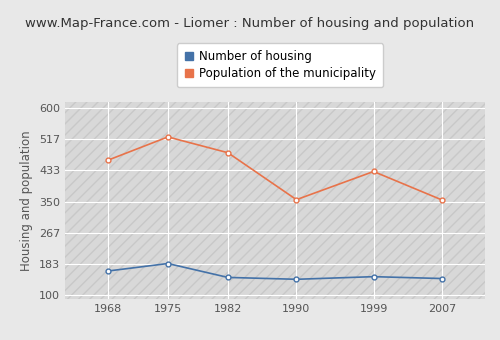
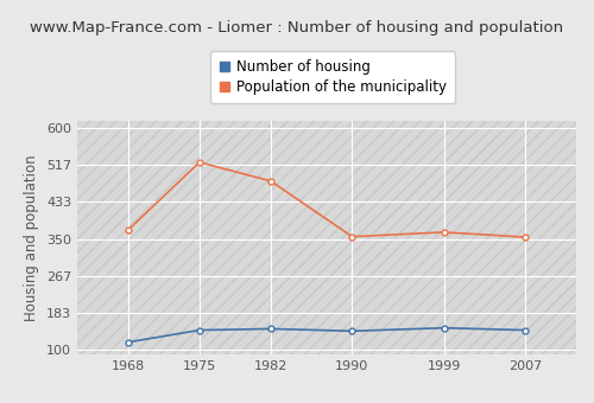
Number of housing/1968: 165 -> 118
Population of the municipality/1968: 460 -> 370
Number of housing/1975: 185 -> 145
Population of the municipality/1999: 430 -> 365
